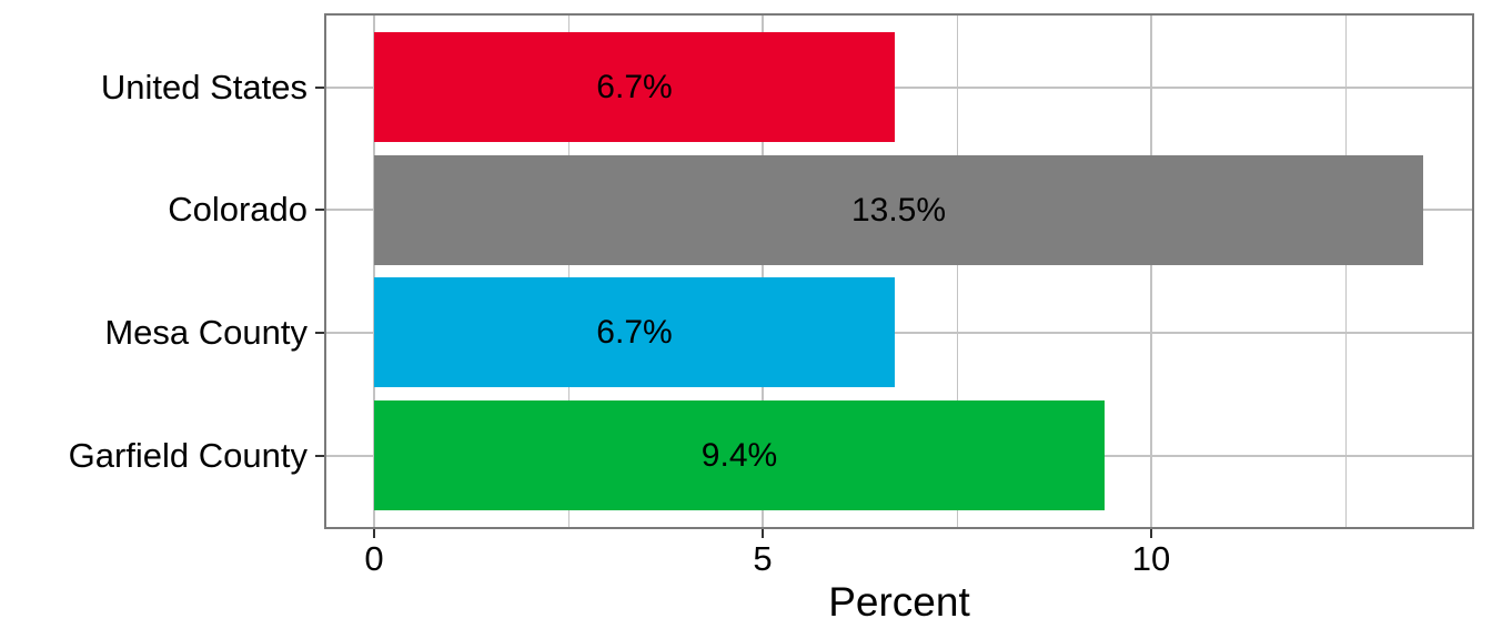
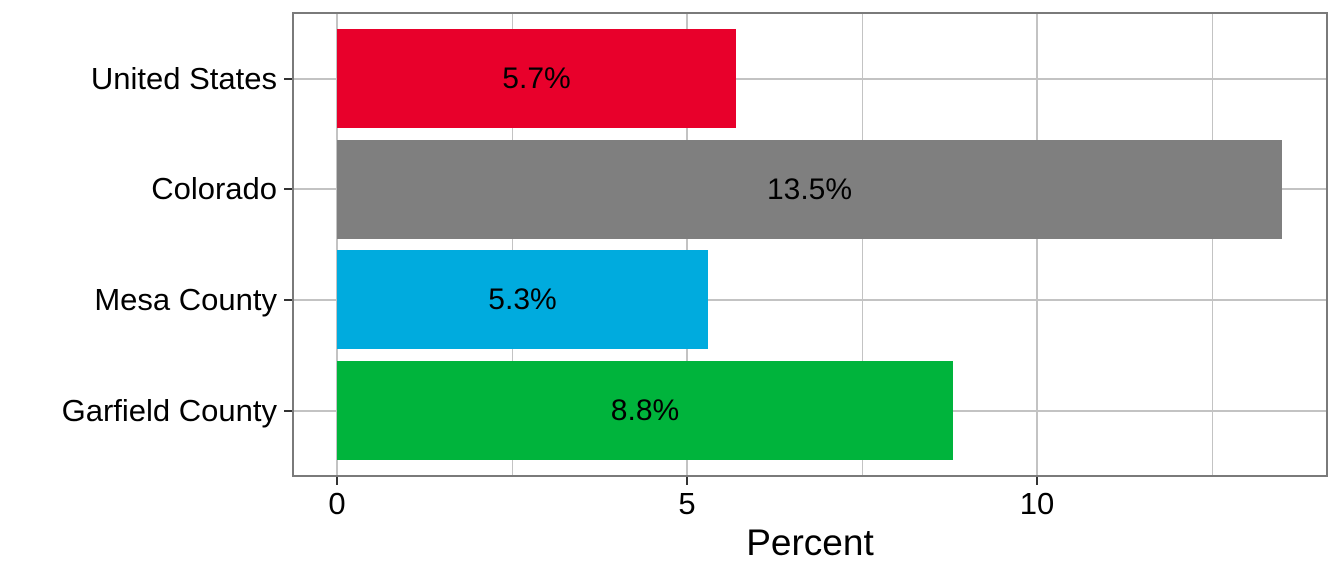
United States: 6.7% -> 5.7%
Mesa County: 6.7% -> 5.3%
Garfield County: 9.4% -> 8.8%
